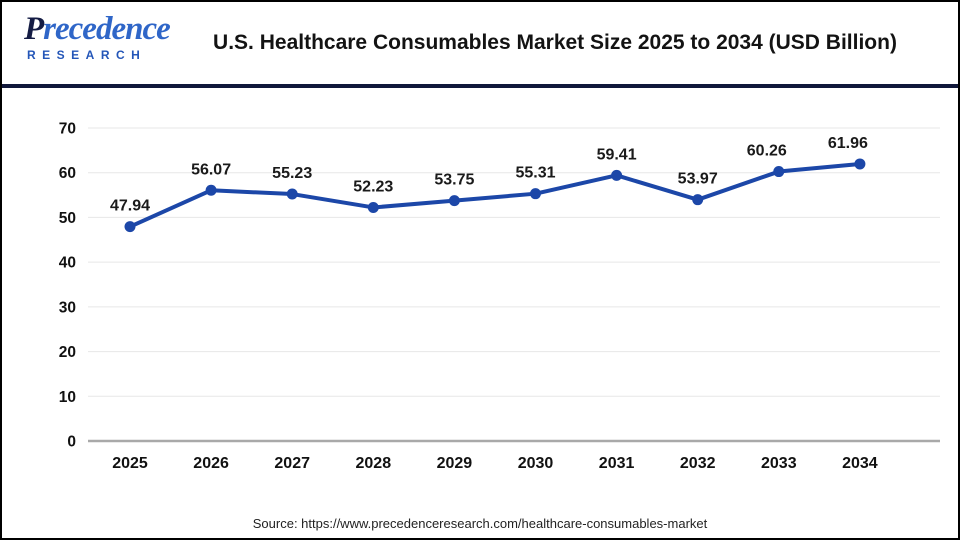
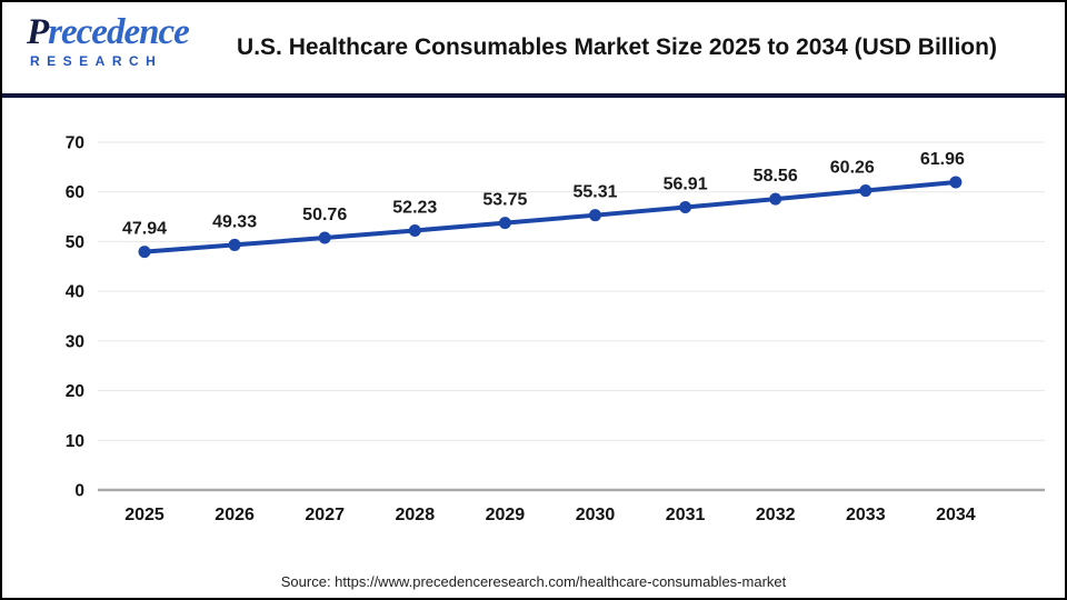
2026: 56.07 -> 49.33
2027: 55.23 -> 50.76
2031: 59.41 -> 56.91
2032: 53.97 -> 58.56
